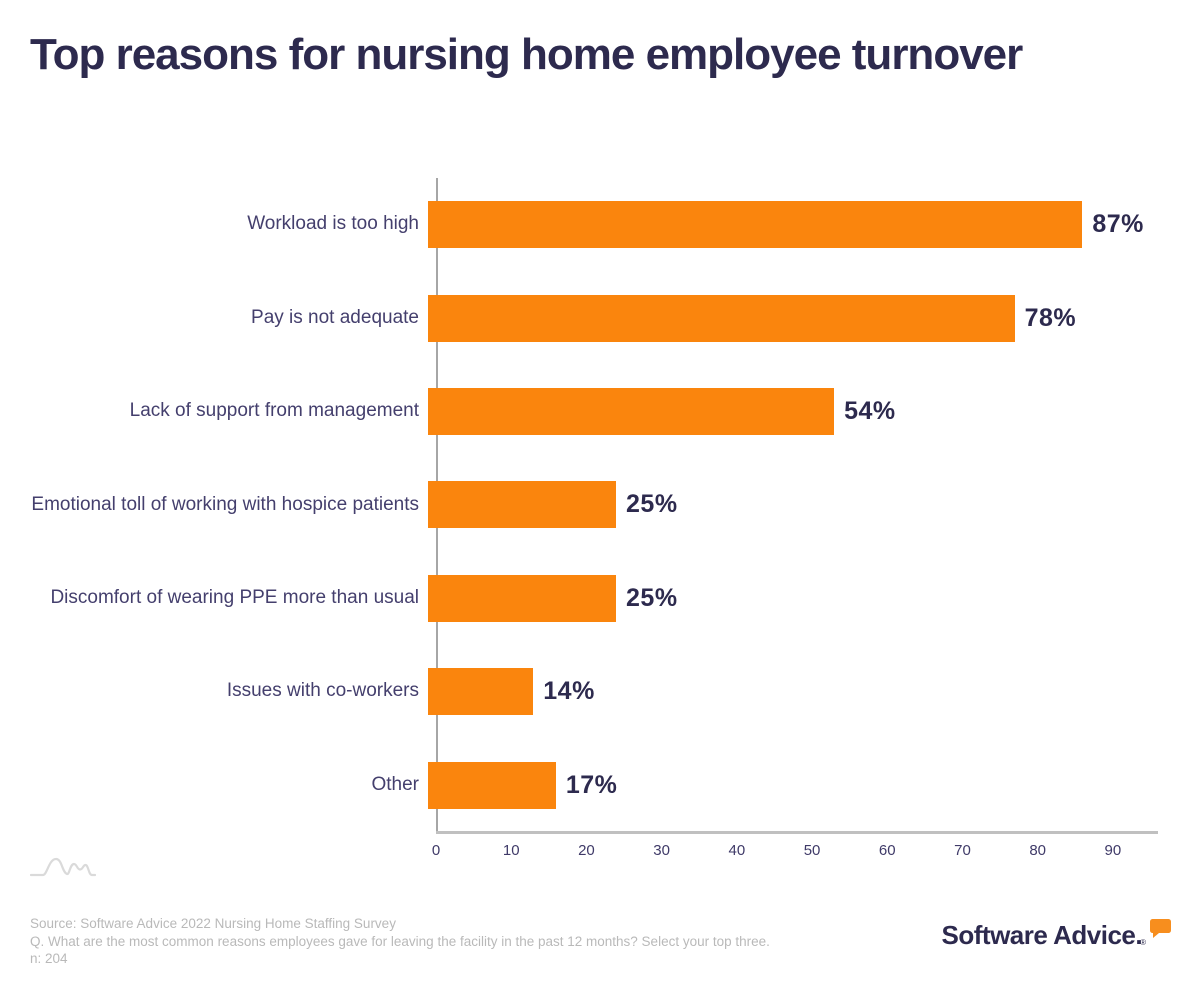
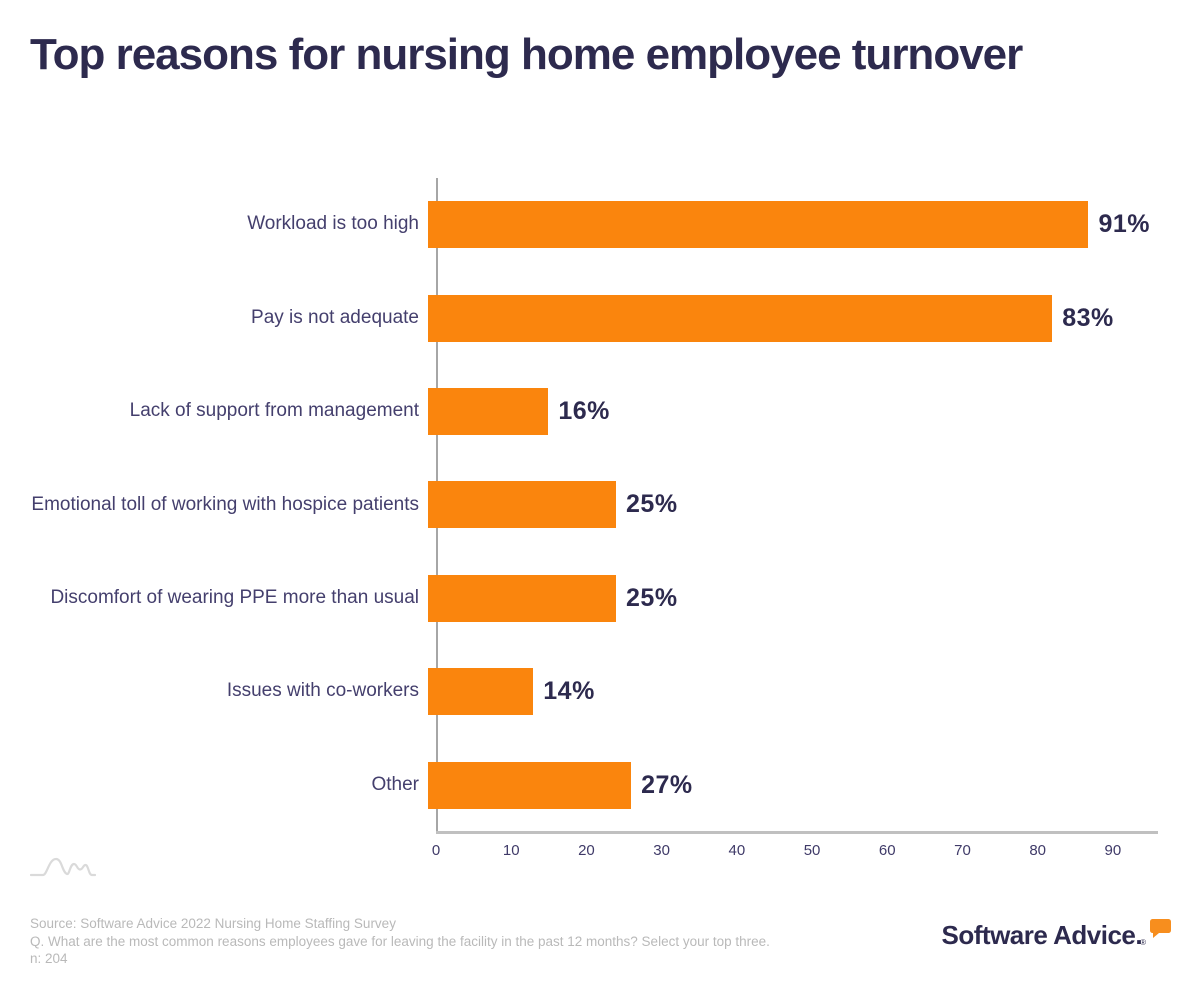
Workload is too high: 87% -> 91%
Pay is not adequate: 78% -> 83%
Lack of support from management: 54% -> 16%
Other: 17% -> 27%
